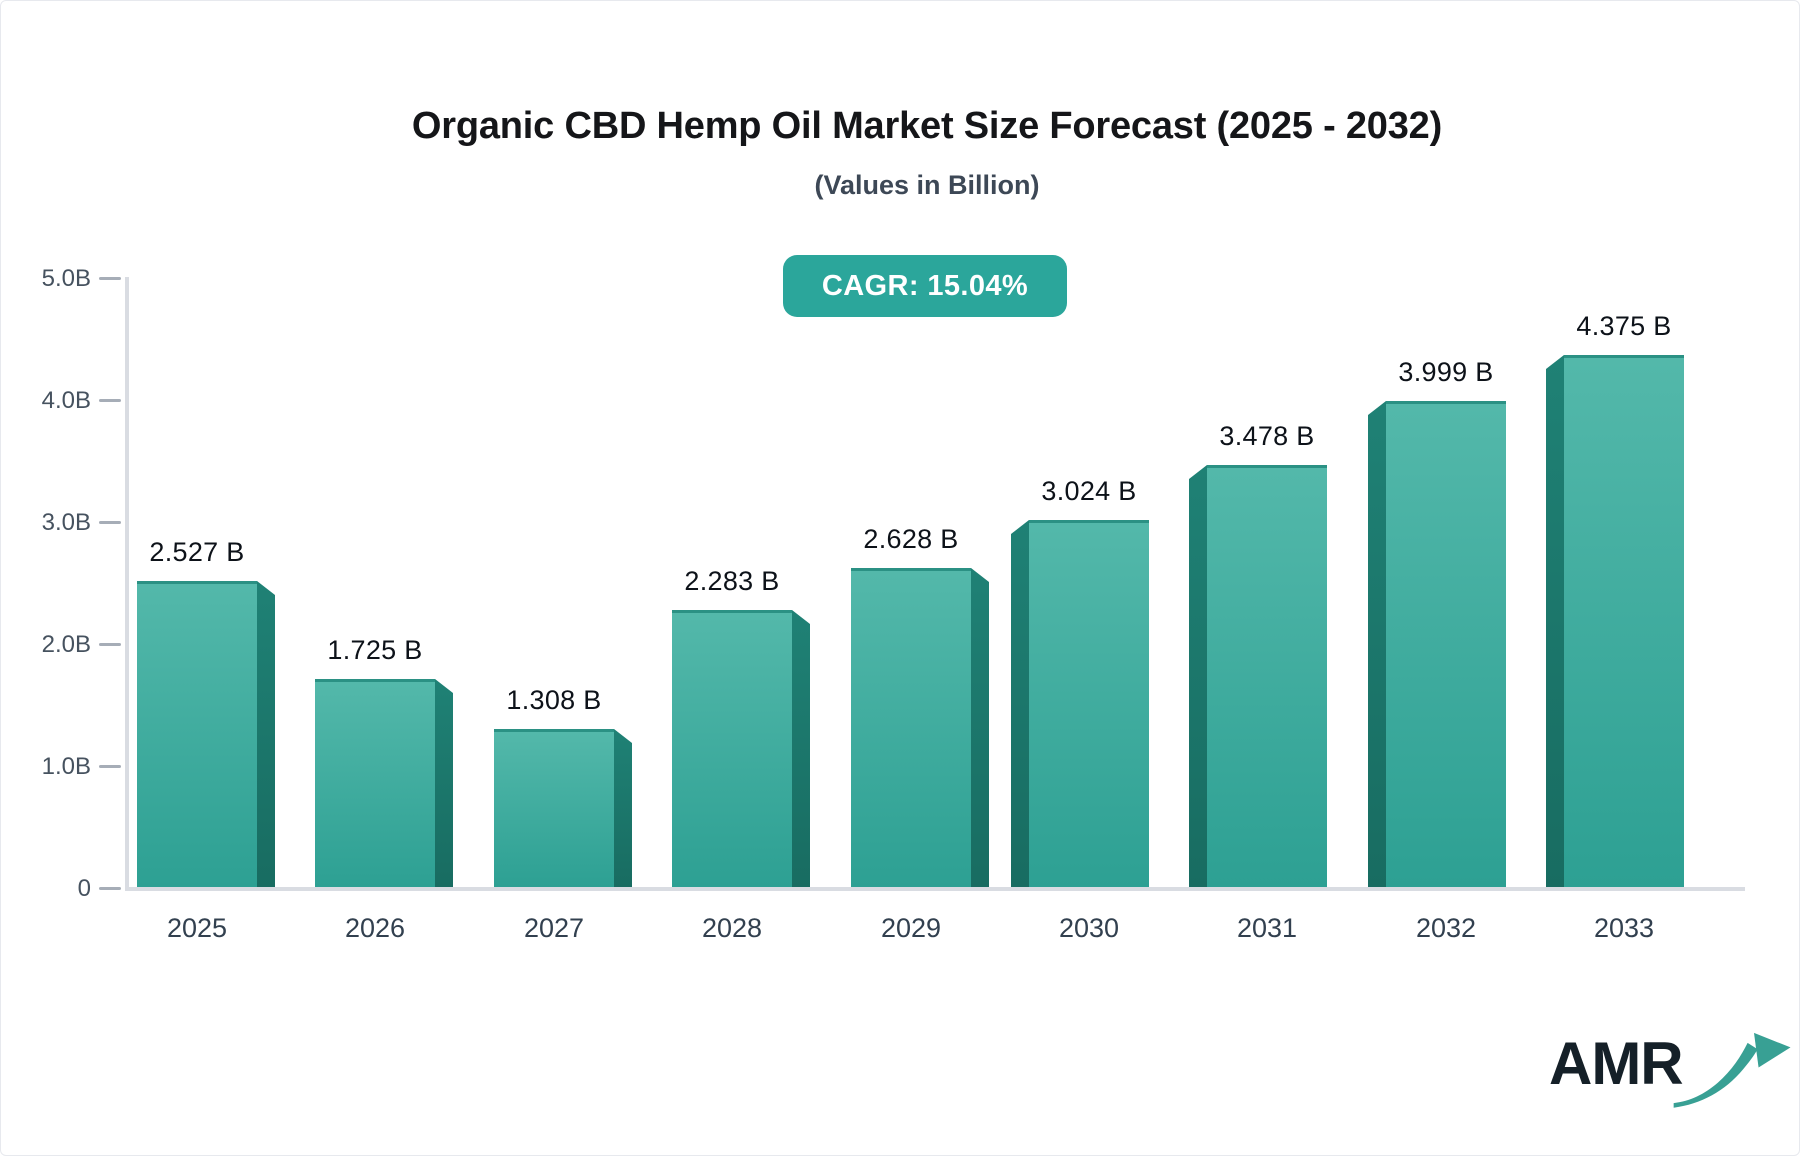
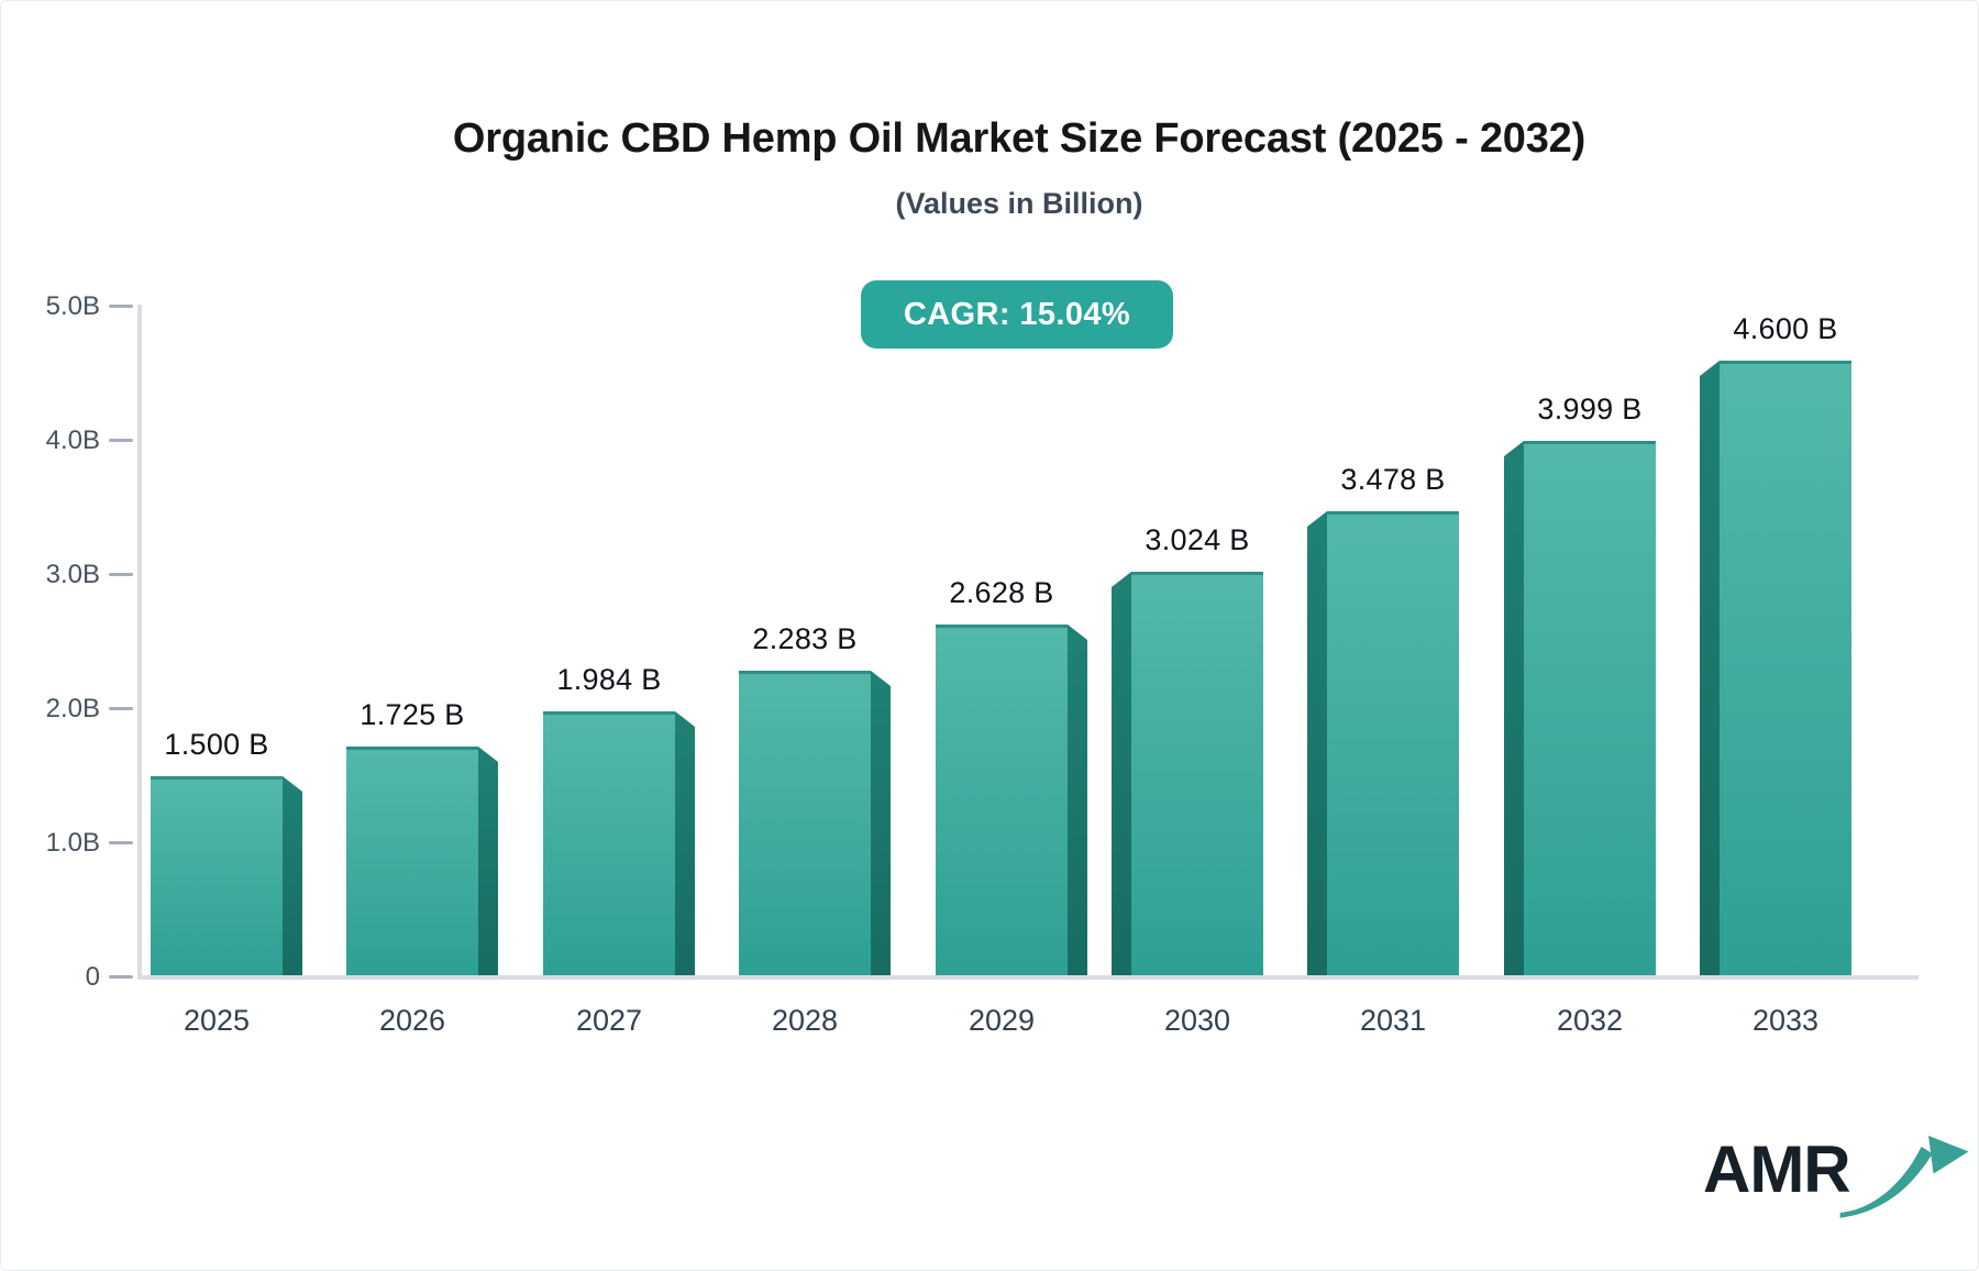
2025: 2.527 -> 1.500
2027: 1.308 -> 1.984
2033: 4.375 -> 4.600
